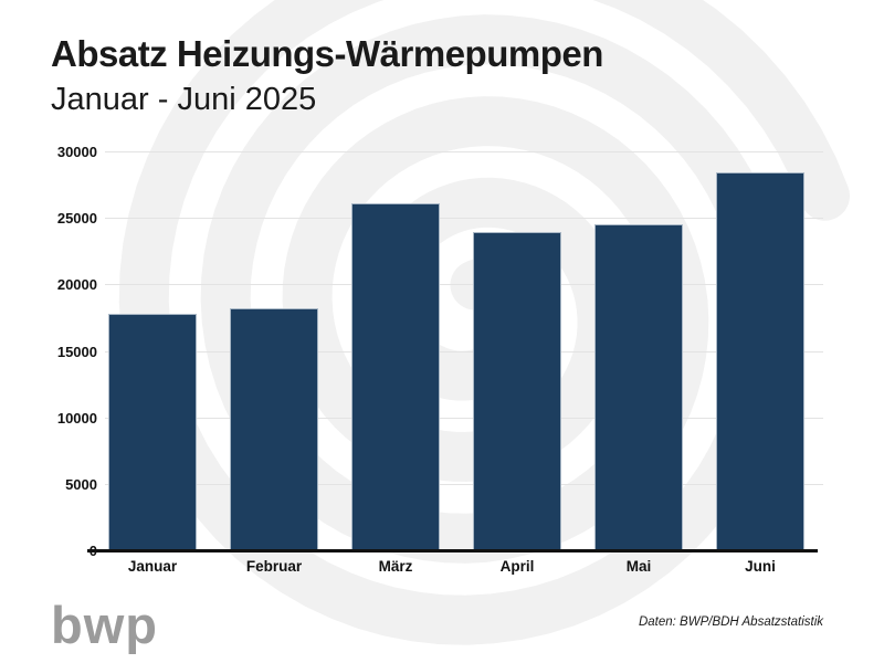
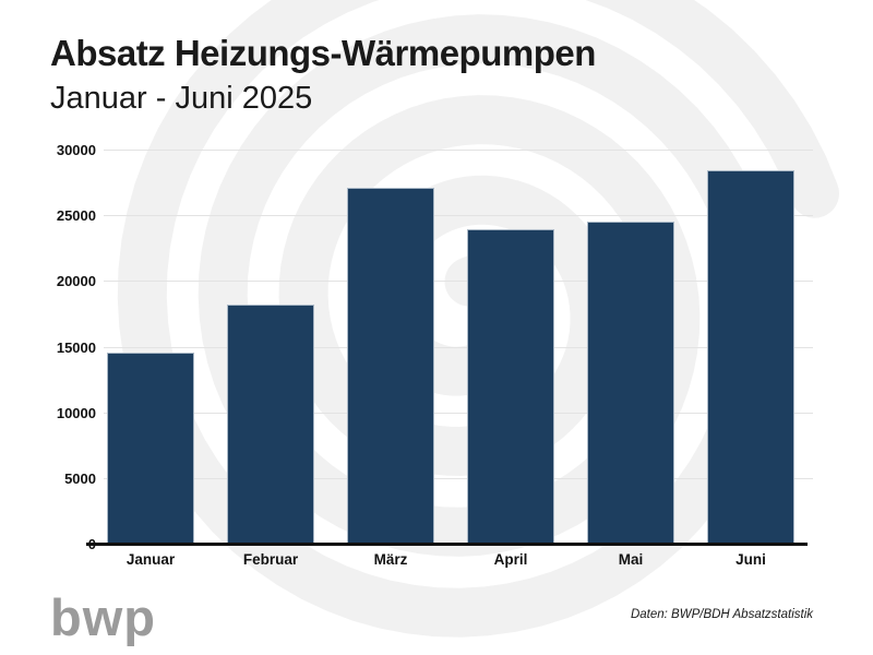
Januar: 17900 -> 14600
März: 26200 -> 27200
